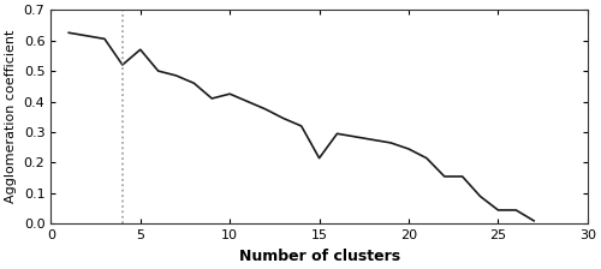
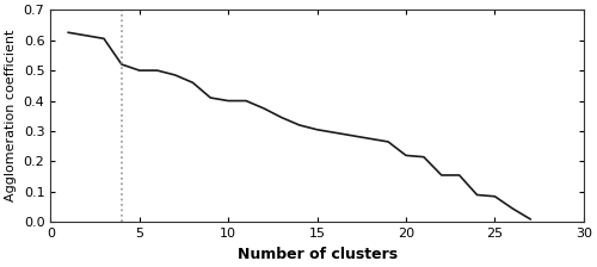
5: 0.570 -> 0.500
10: 0.425 -> 0.400
15: 0.215 -> 0.305
20: 0.245 -> 0.220
25: 0.045 -> 0.085
